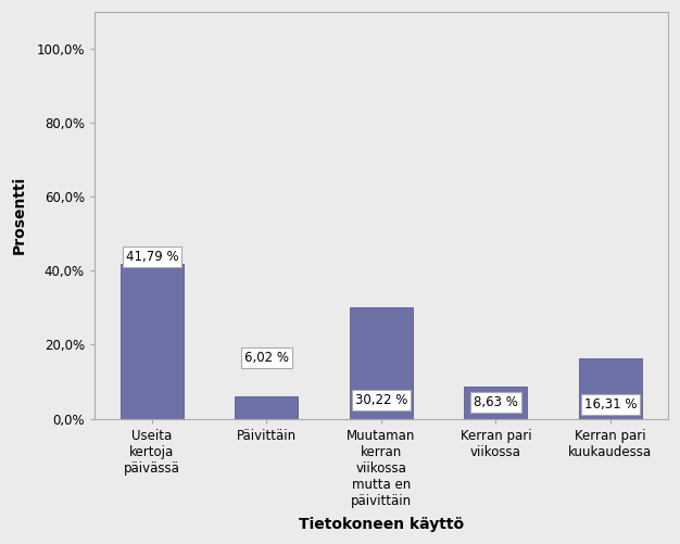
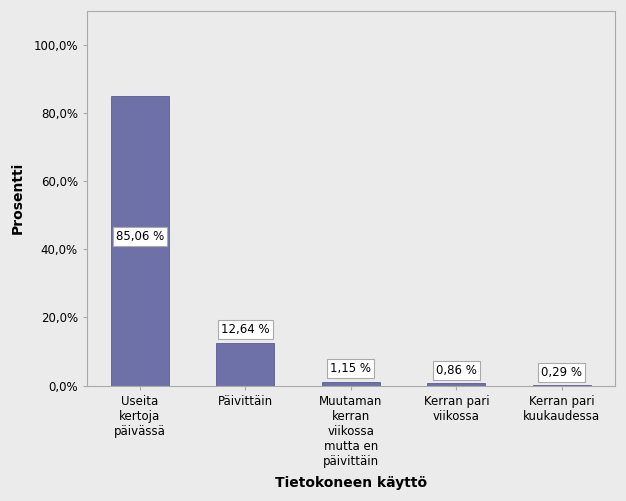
Useita kertoja päivässä: 41,79 -> 85,06
Päivittäin: 6,02 -> 12,64
Muutaman kerran viikossa mutta en päivittäin: 30,22 -> 1,15
Kerran pari viikossa: 8,63 -> 0,86
Kerran pari kuukaudessa: 16,31 -> 0,29
